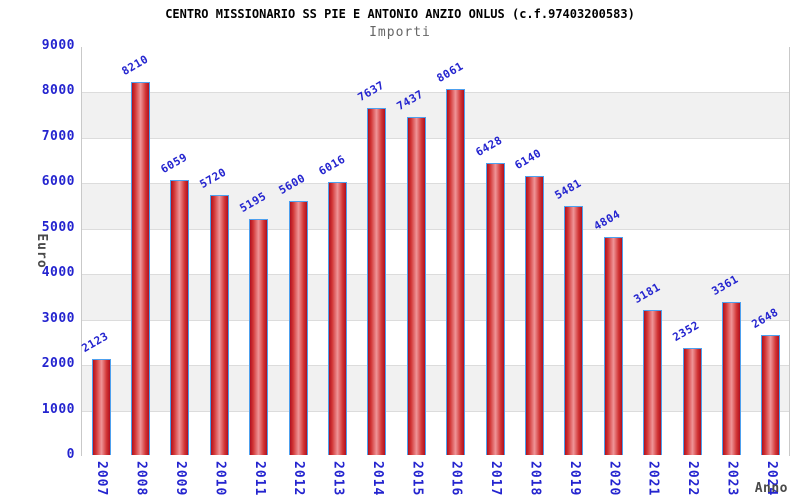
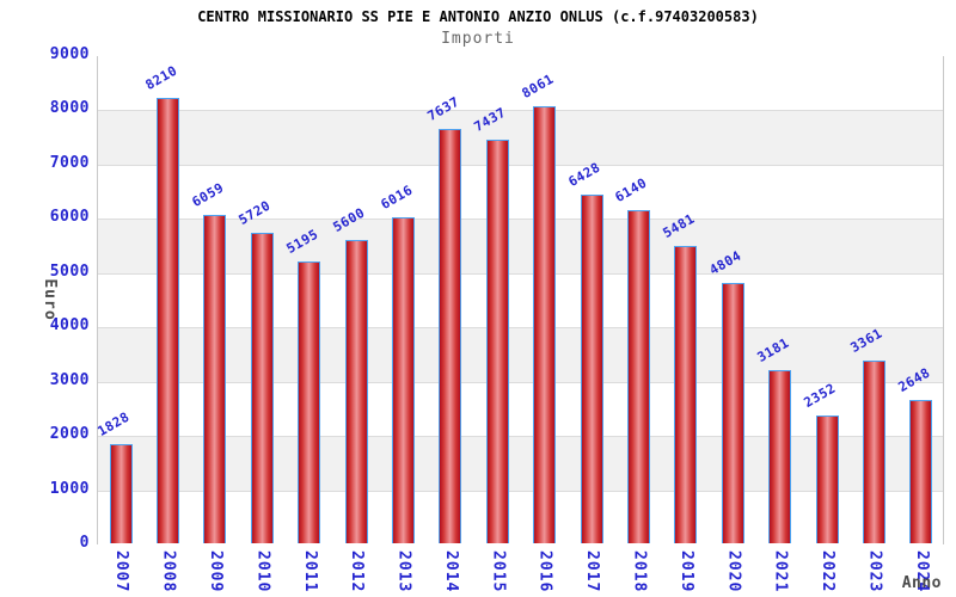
2007: 2123 -> 1828
